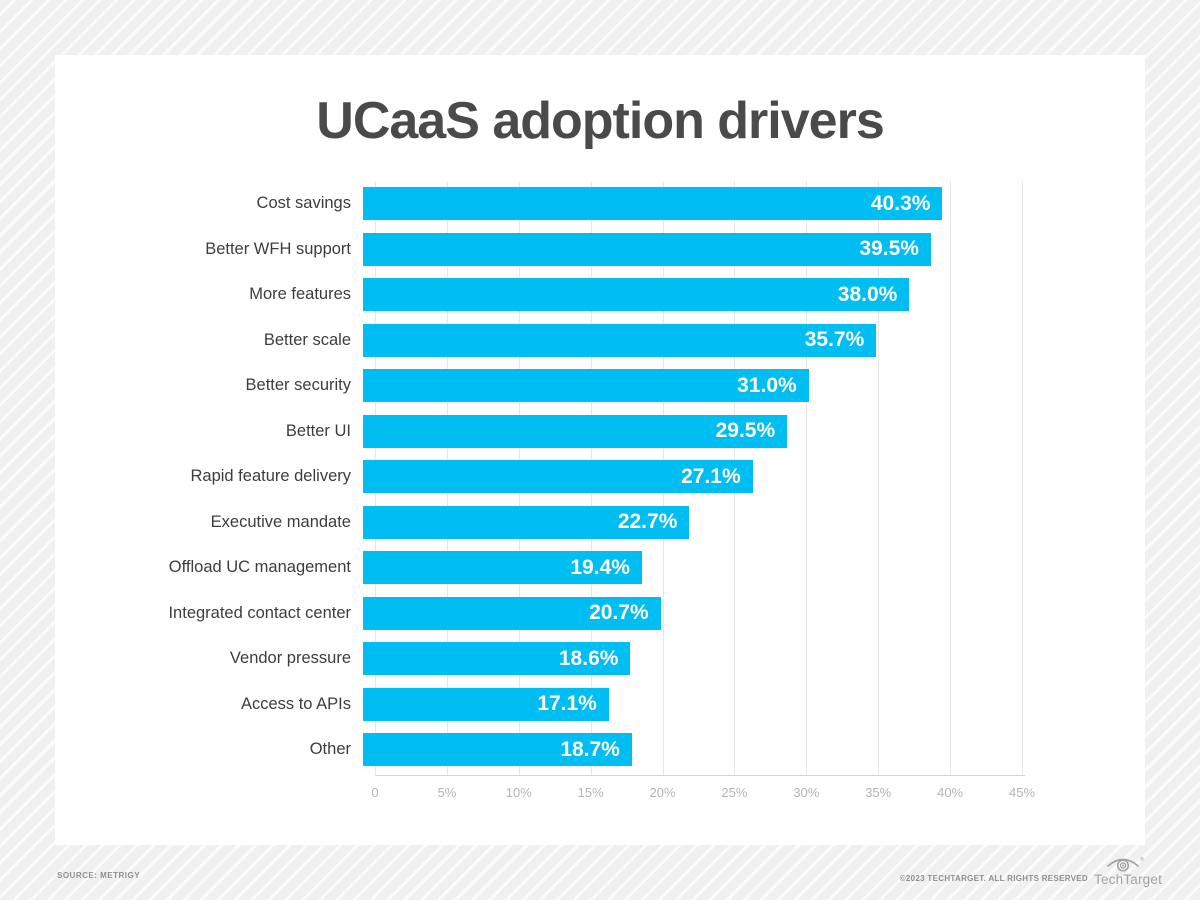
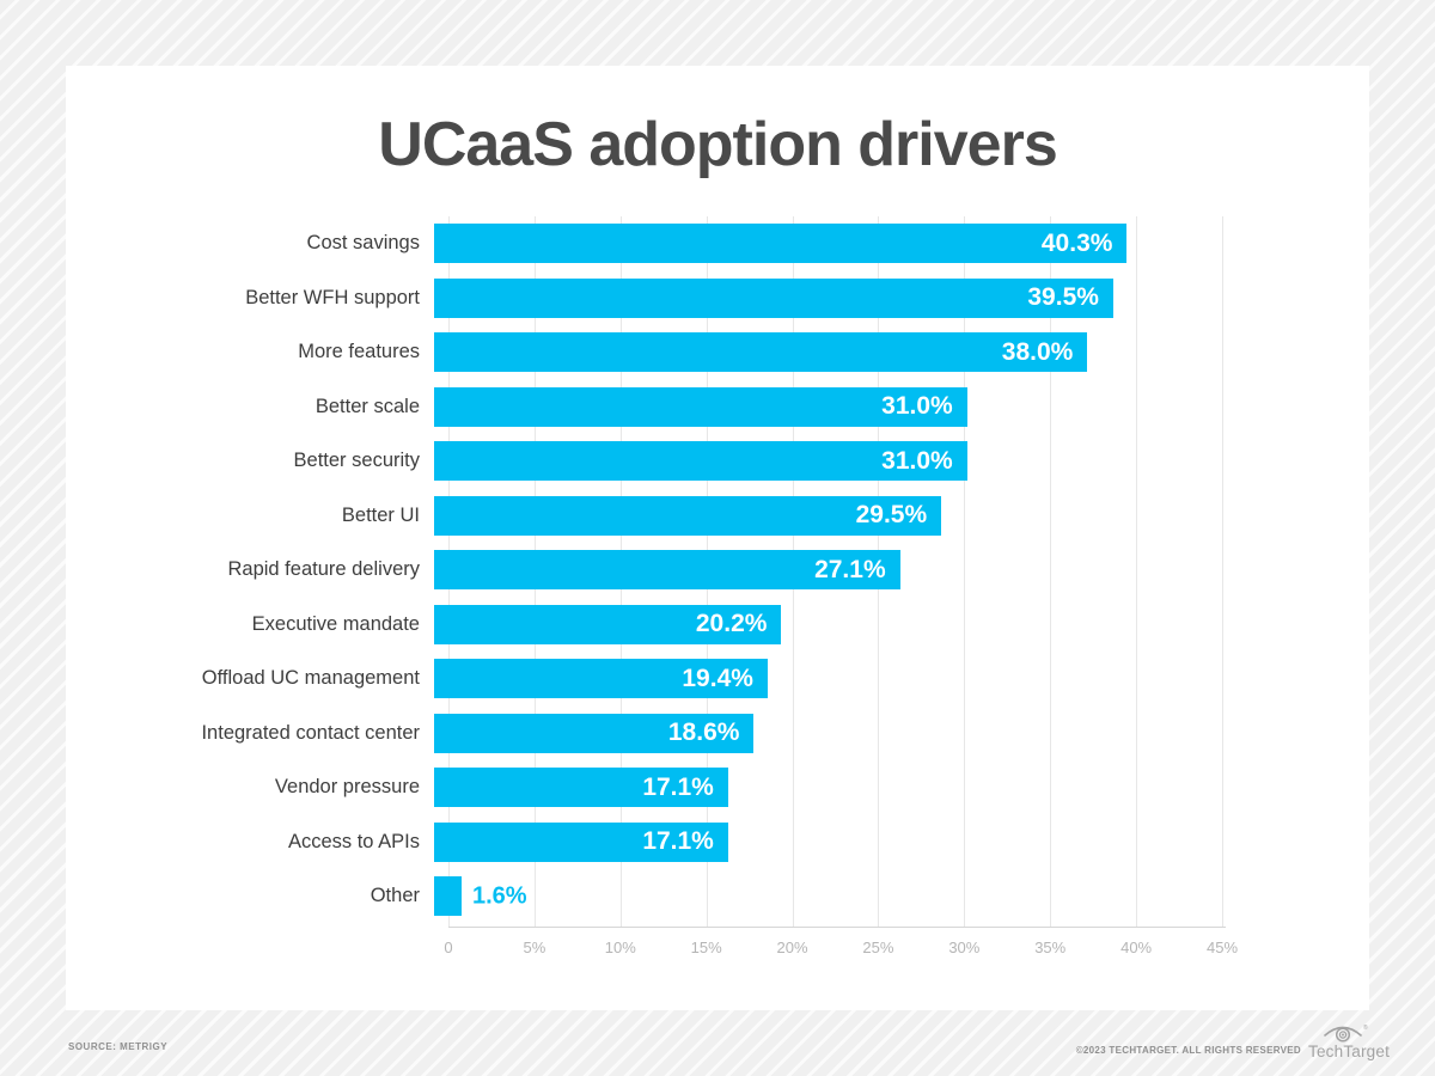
Better scale: 35.7% -> 31.0%
Executive mandate: 22.7% -> 20.2%
Integrated contact center: 20.7% -> 18.6%
Vendor pressure: 18.6% -> 17.1%
Other: 18.7% -> 1.6%
